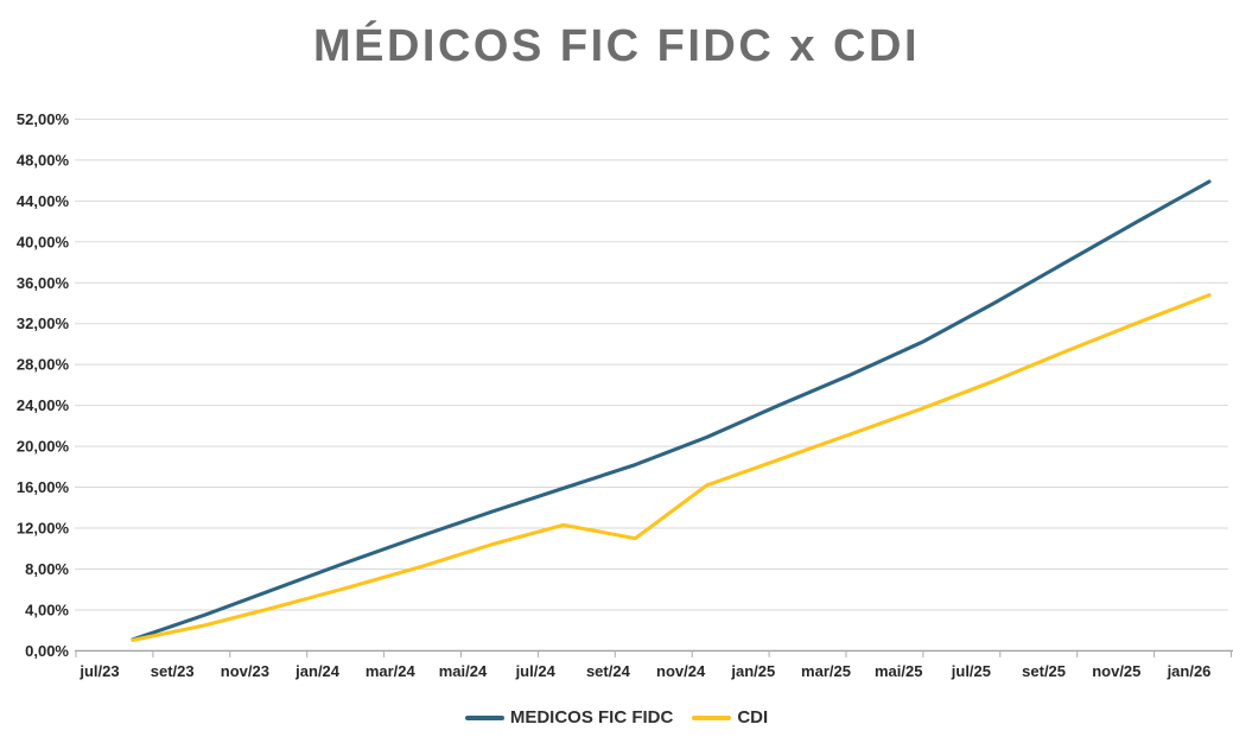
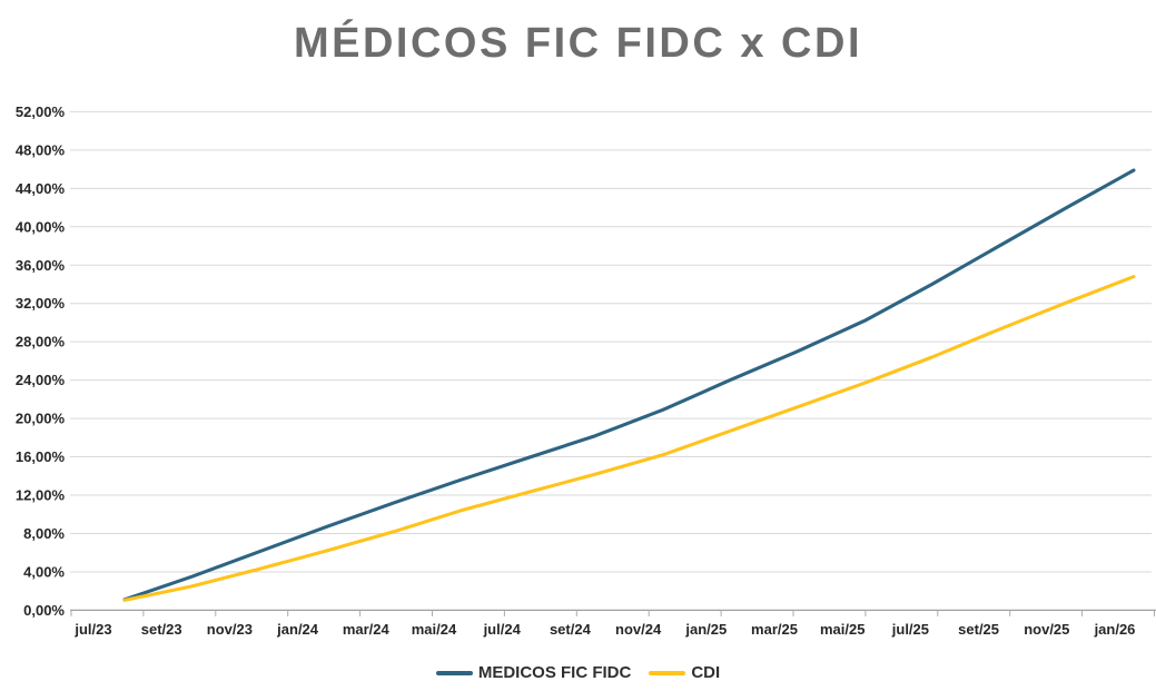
CDI/set/24: 11% -> 14%
